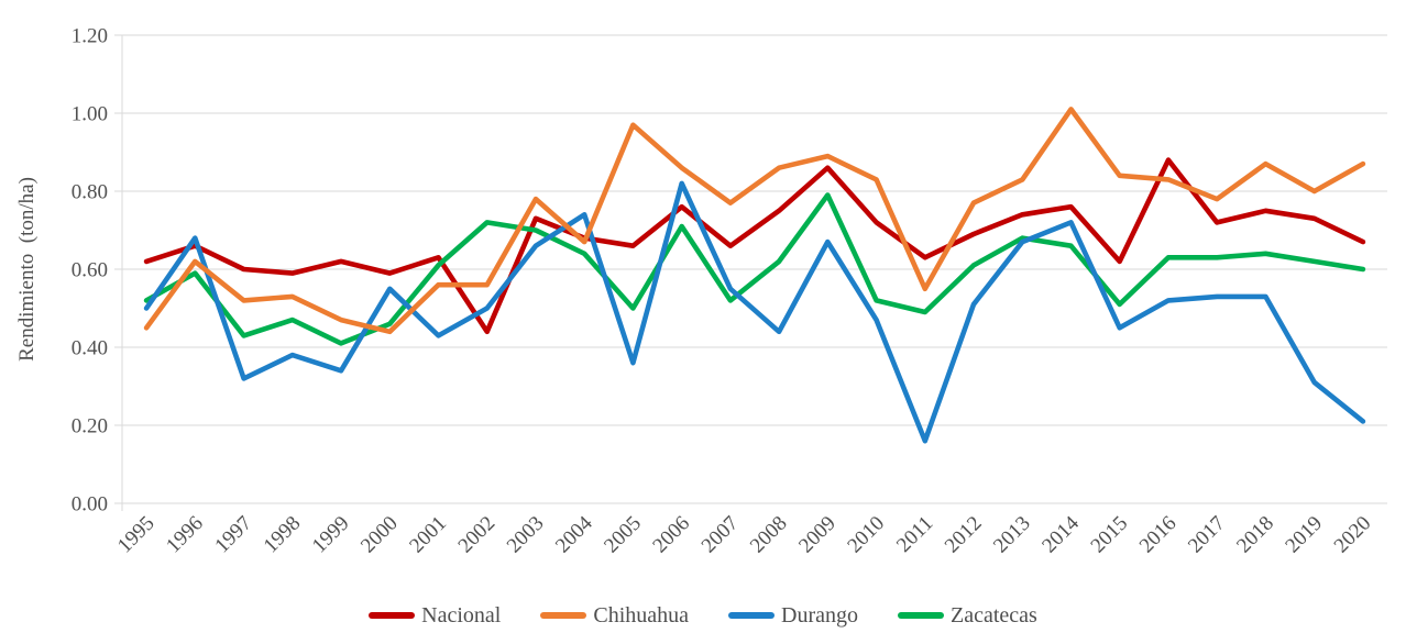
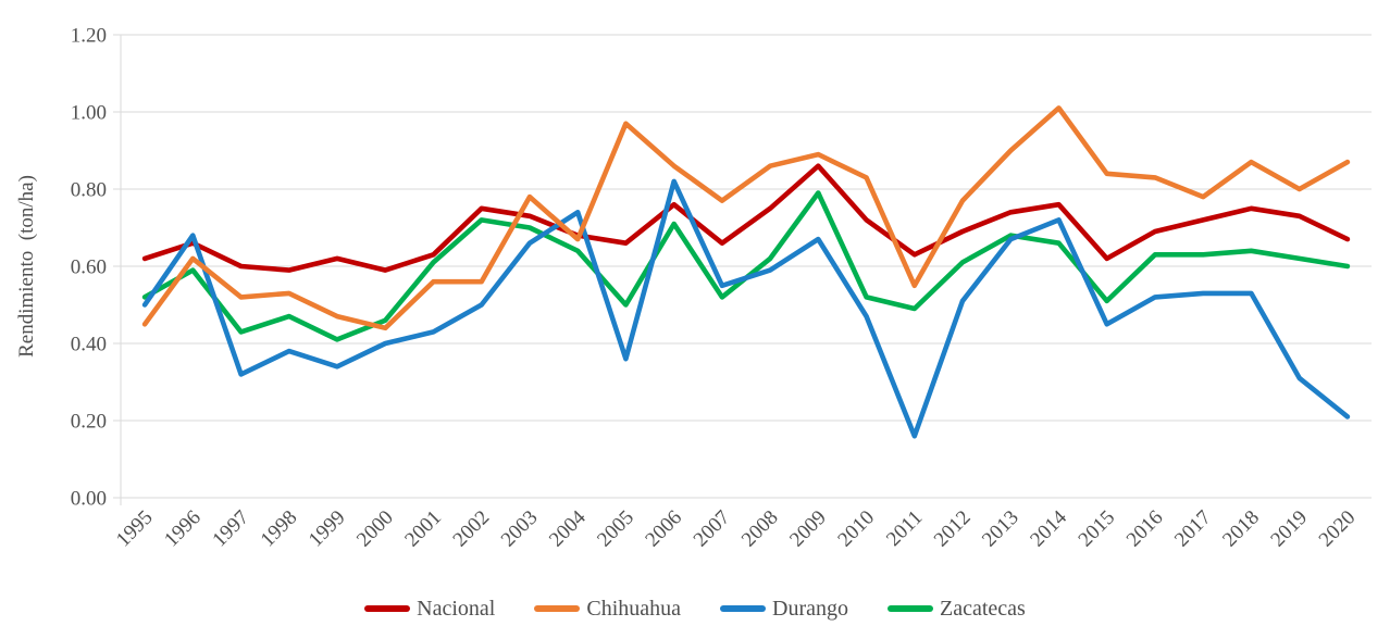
Durango/2000: 0.55 -> 0.40
Nacional/2002: 0.44 -> 0.75
Durango/2008: 0.44 -> 0.59
Chihuahua/2013: 0.83 -> 0.90
Nacional/2016: 0.88 -> 0.69
